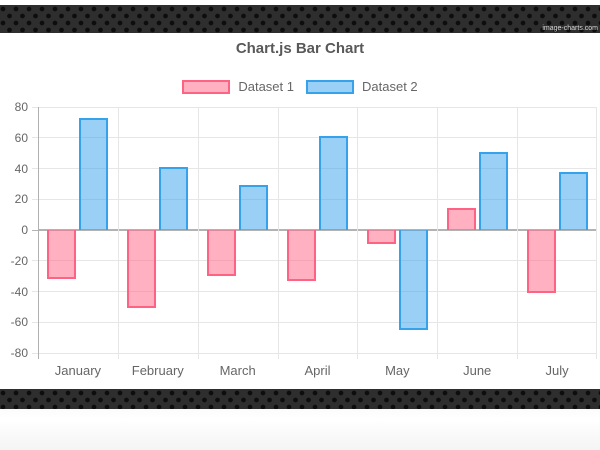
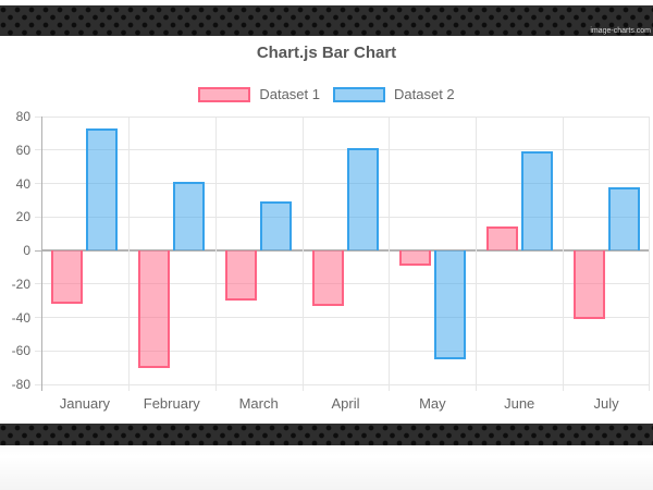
Dataset 1/February: -51 -> -70
Dataset 2/June: 51 -> 59
